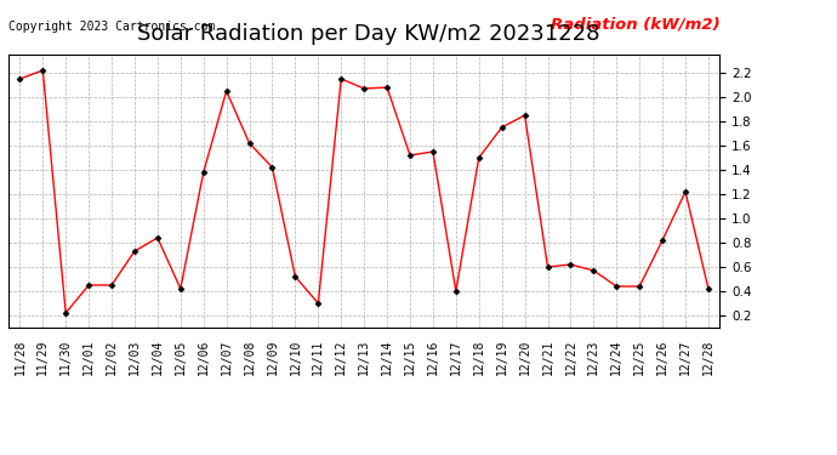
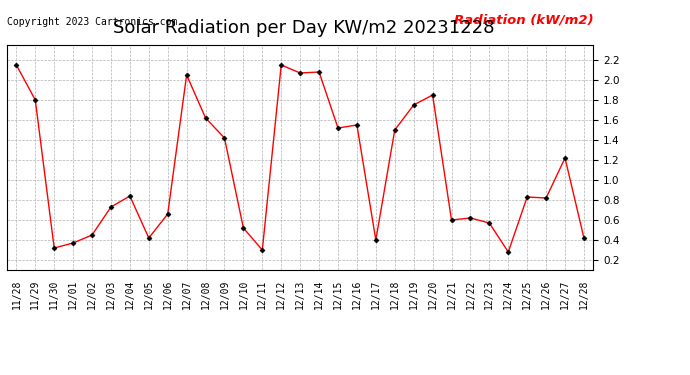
11/29: 2.22 -> 1.80
11/30: 0.22 -> 0.32
12/01: 0.45 -> 0.37
12/06: 1.38 -> 0.66
12/24: 0.44 -> 0.28
12/25: 0.44 -> 0.83
